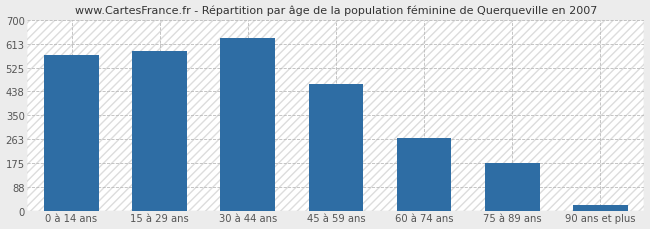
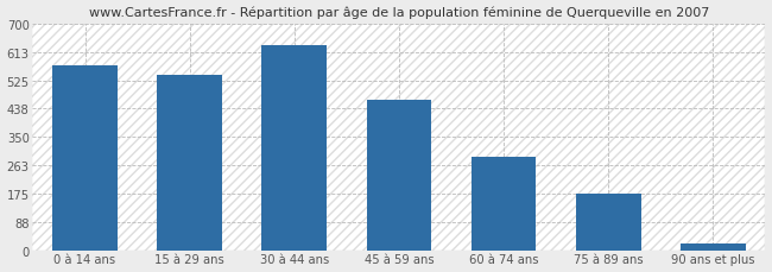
15 à 29 ans: 585 -> 543
60 à 74 ans: 265 -> 290
